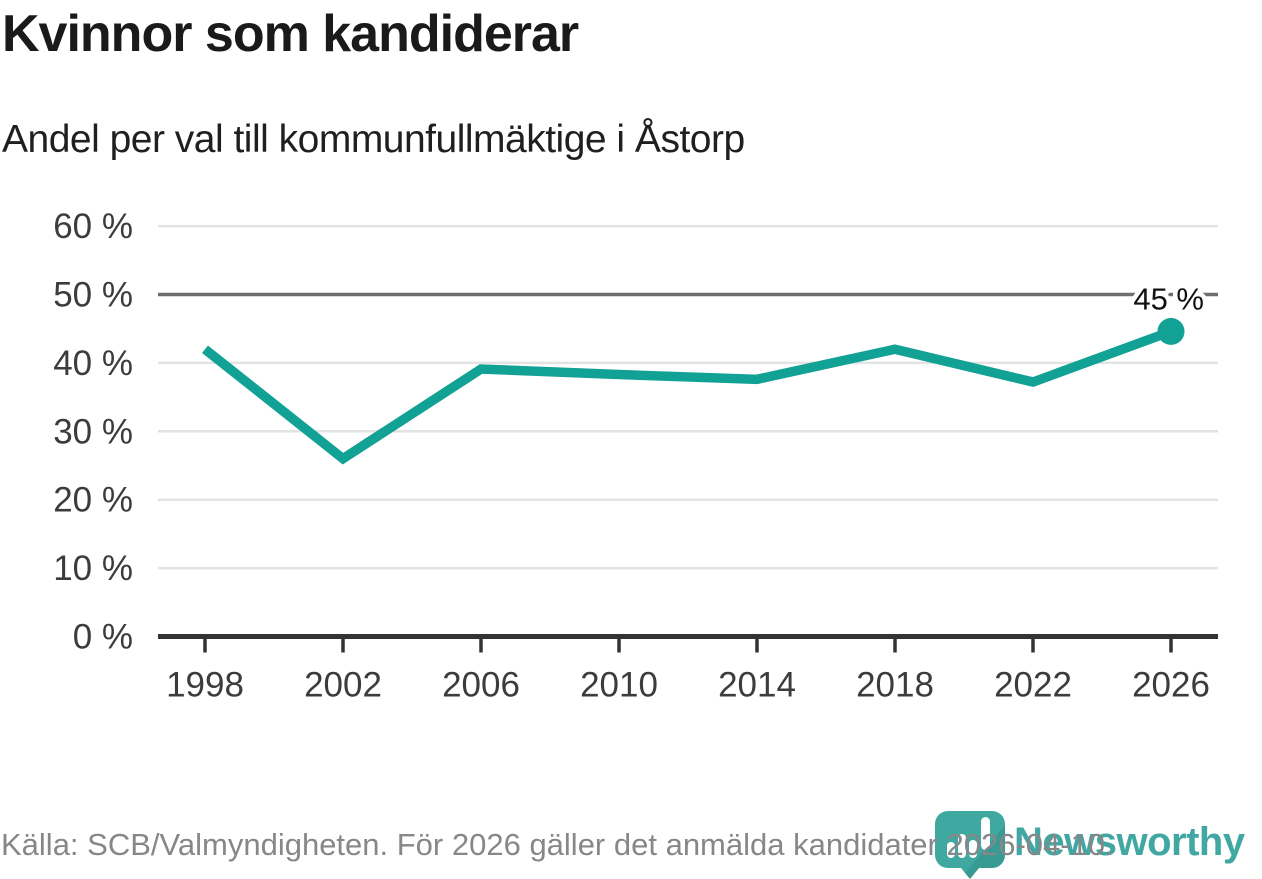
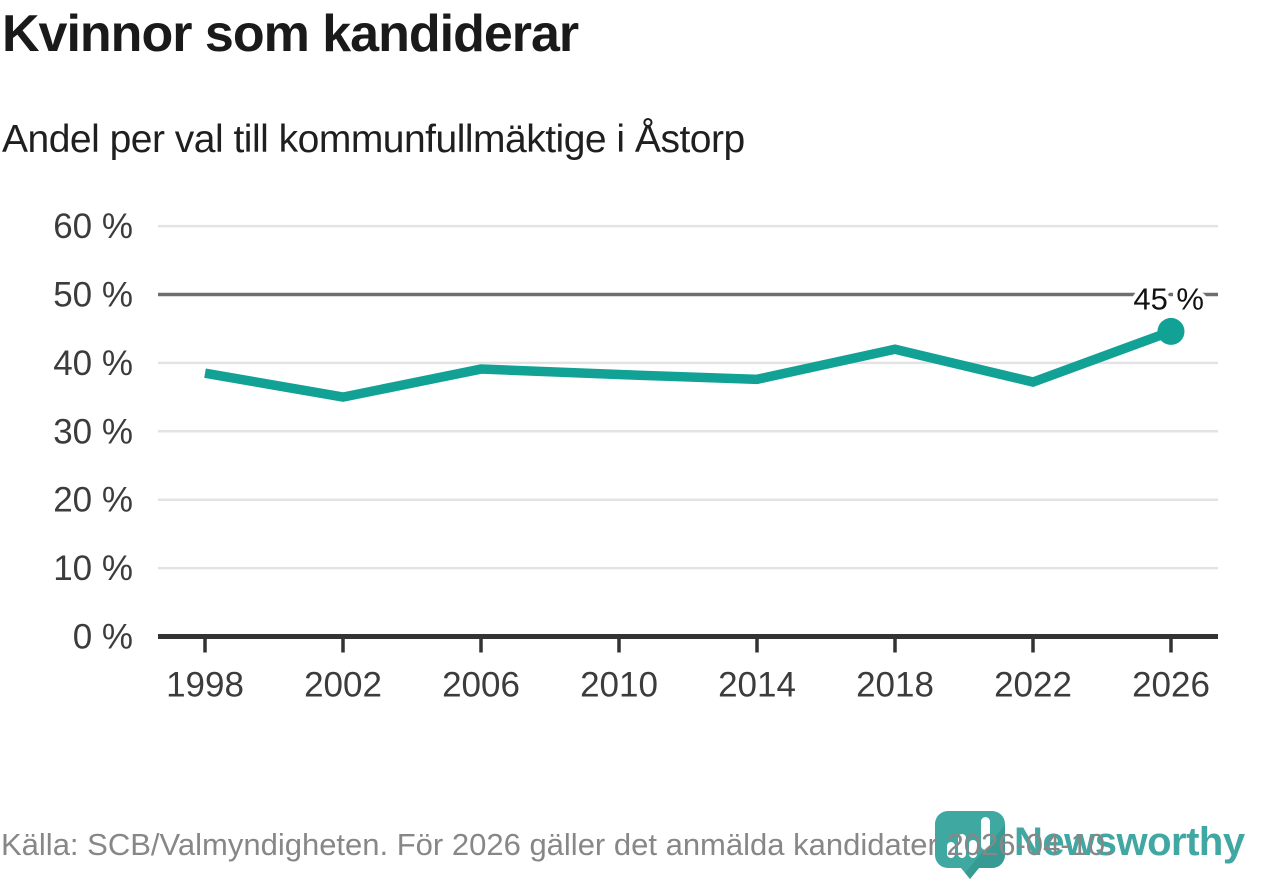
1998: 42% -> 38%
2002: 26% -> 35%
